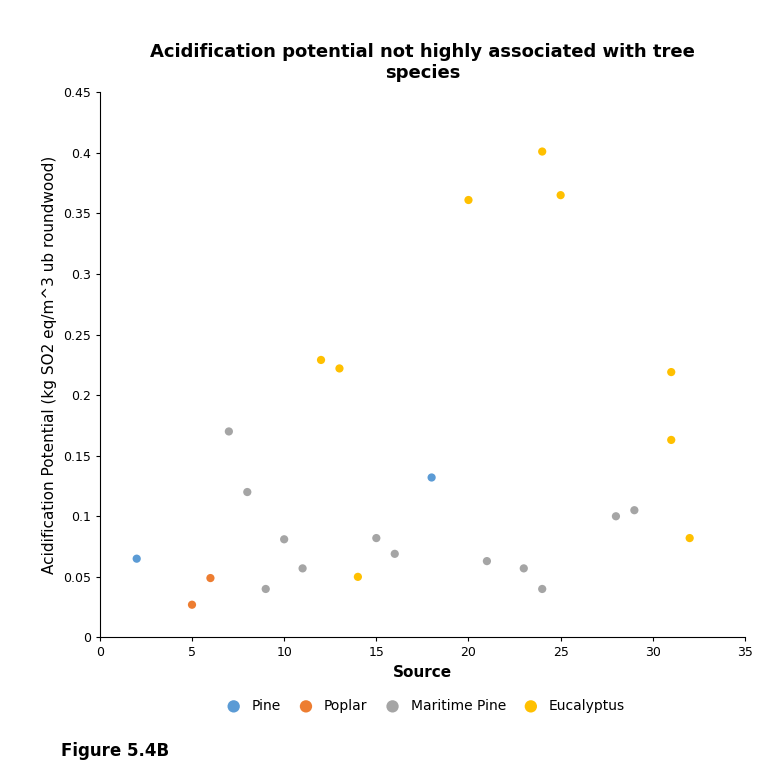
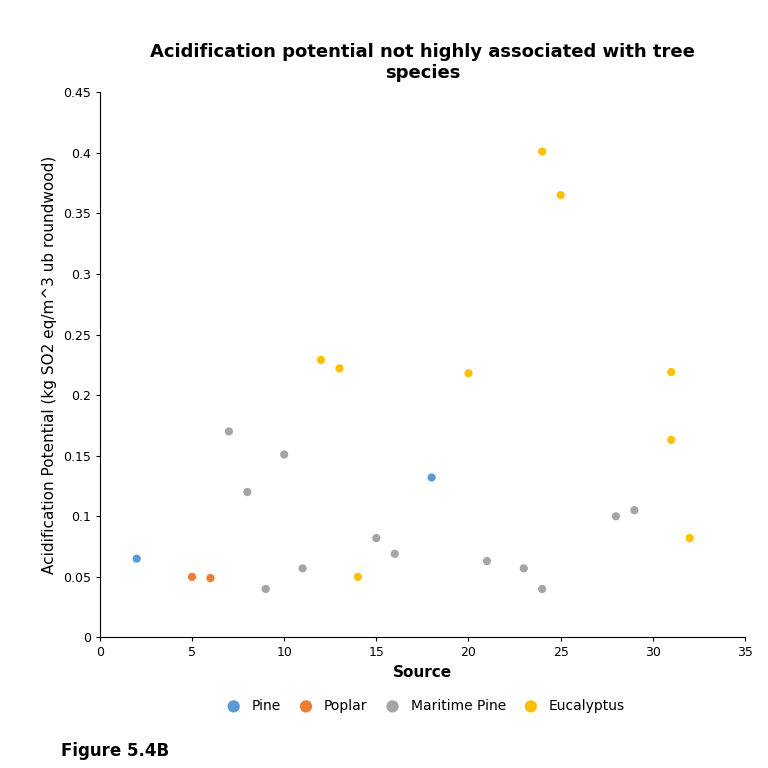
Poplar/5: 0.027 -> 0.050
Maritime Pine/10: 0.081 -> 0.151
Eucalyptus/20: 0.361 -> 0.218
